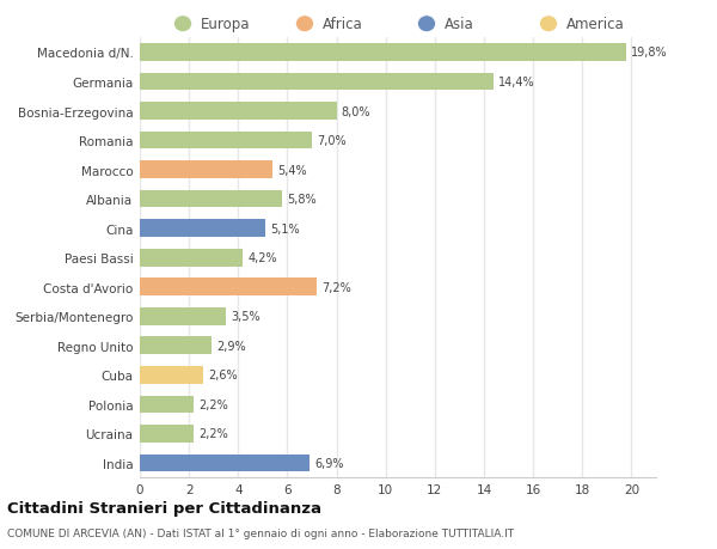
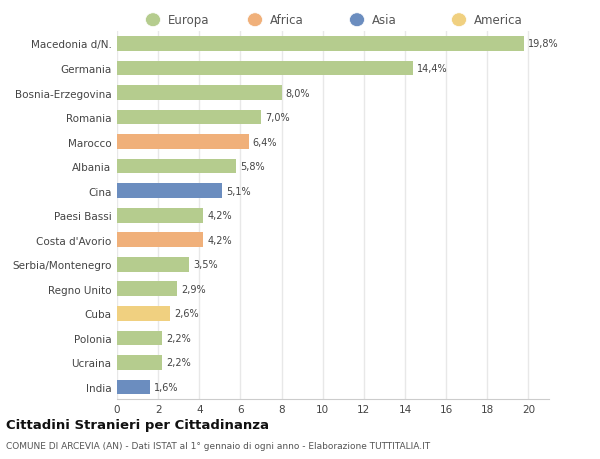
Marocco: 5,4% -> 6,4%
Costa d'Avorio: 7,2% -> 4,2%
India: 6,9% -> 1,6%
